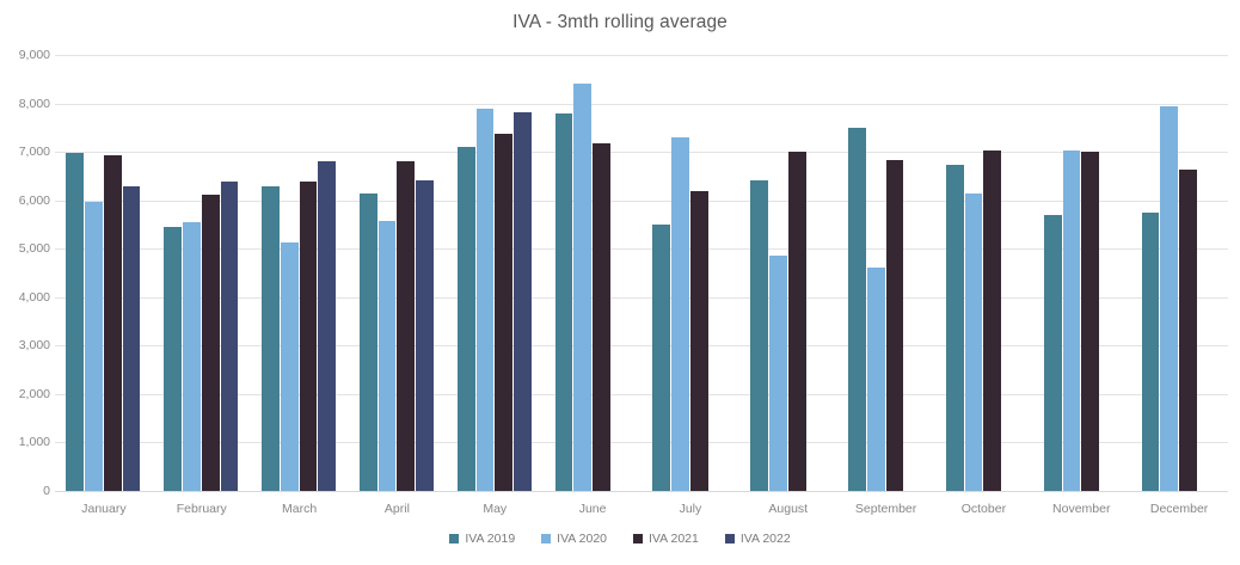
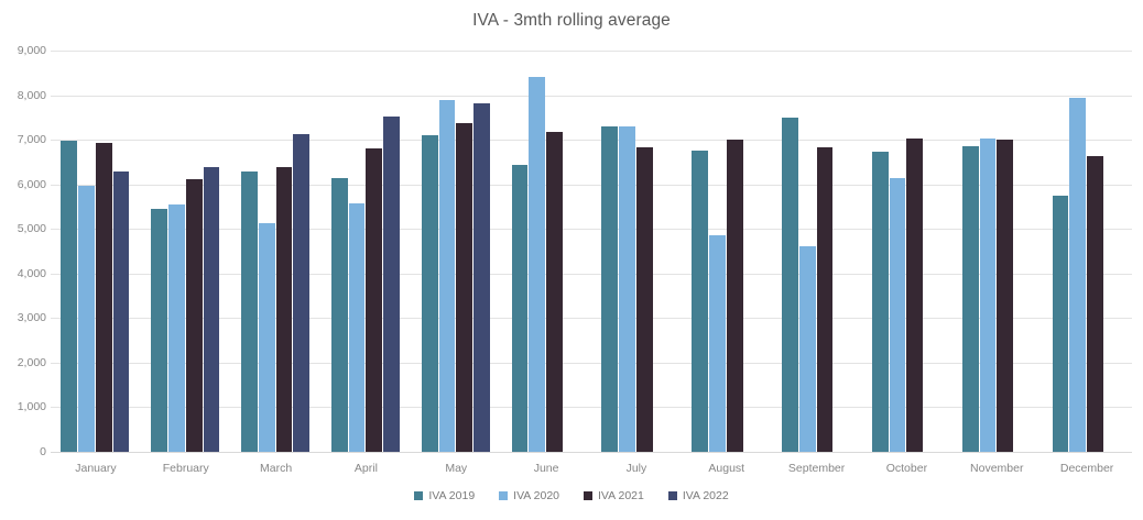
IVA 2022/March: 6800 -> 7100
IVA 2022/April: 6400 -> 7500
IVA 2019/June: 7800 -> 6400
IVA 2019/July: 5500 -> 7300
IVA 2021/July: 6200 -> 6800
IVA 2019/August: 6400 -> 6800
IVA 2019/November: 5700 -> 6800
